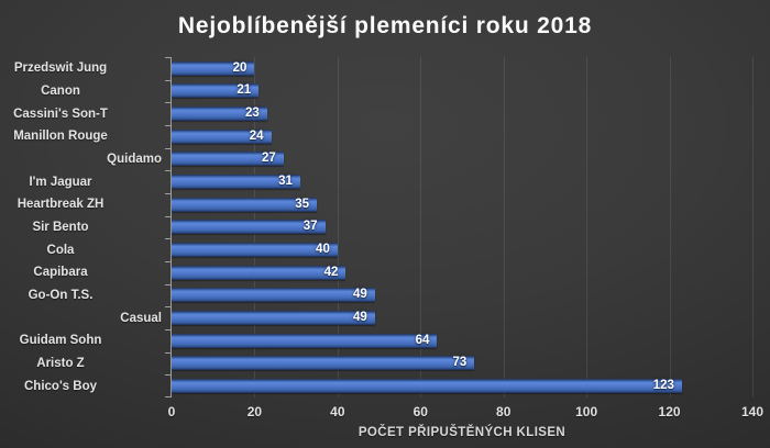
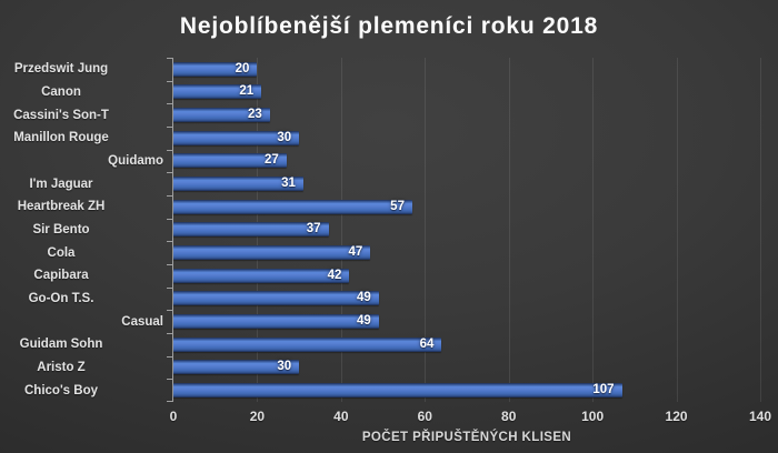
Manillon Rouge: 24 -> 30
Heartbreak ZH: 35 -> 57
Cola: 40 -> 47
Aristo Z: 73 -> 30
Chico's Boy: 123 -> 107
